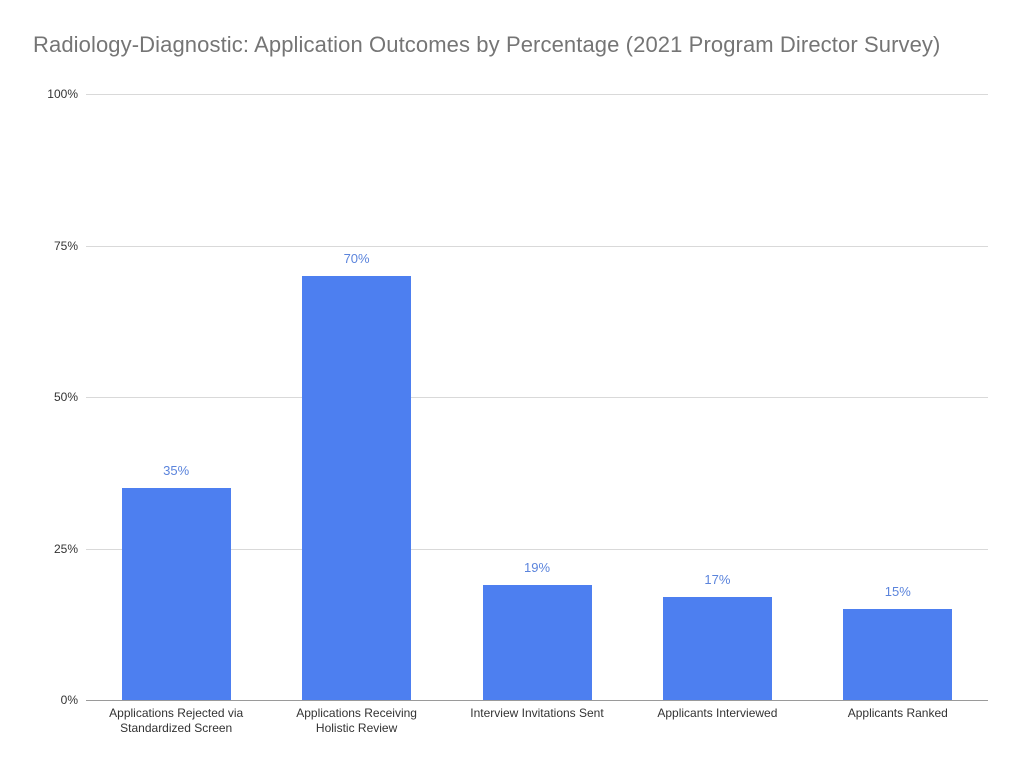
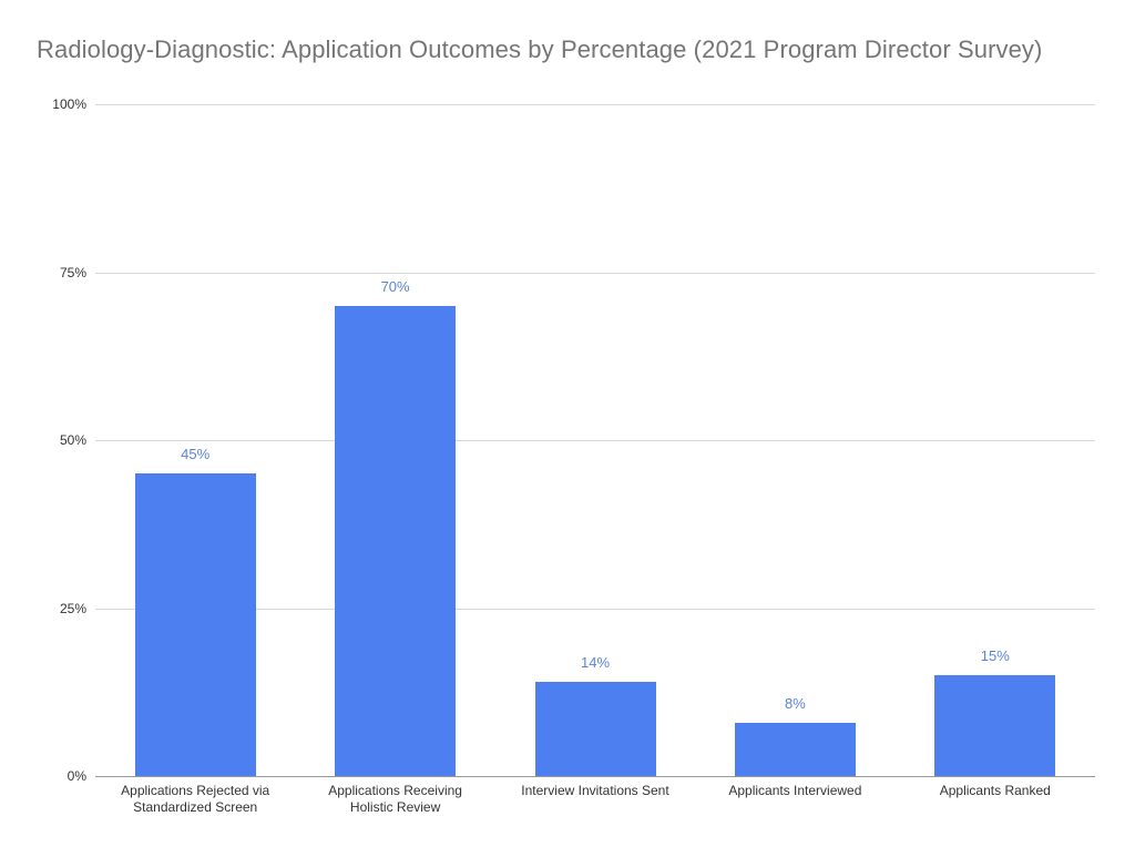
Applications Rejected via Standardized Screen: 35% -> 45%
Interview Invitations Sent: 19% -> 14%
Applicants Interviewed: 17% -> 8%
